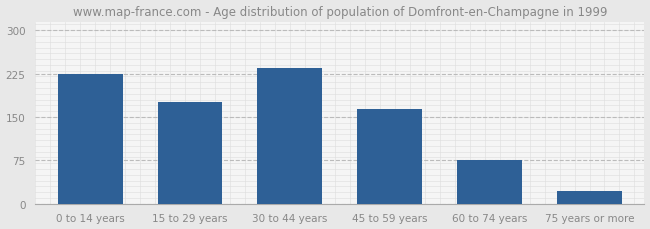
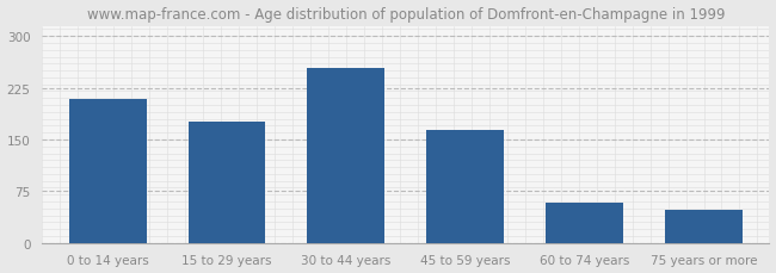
0 to 14 years: 225 -> 208
30 to 44 years: 235 -> 254
60 to 74 years: 75 -> 58
75 years or more: 22 -> 48
